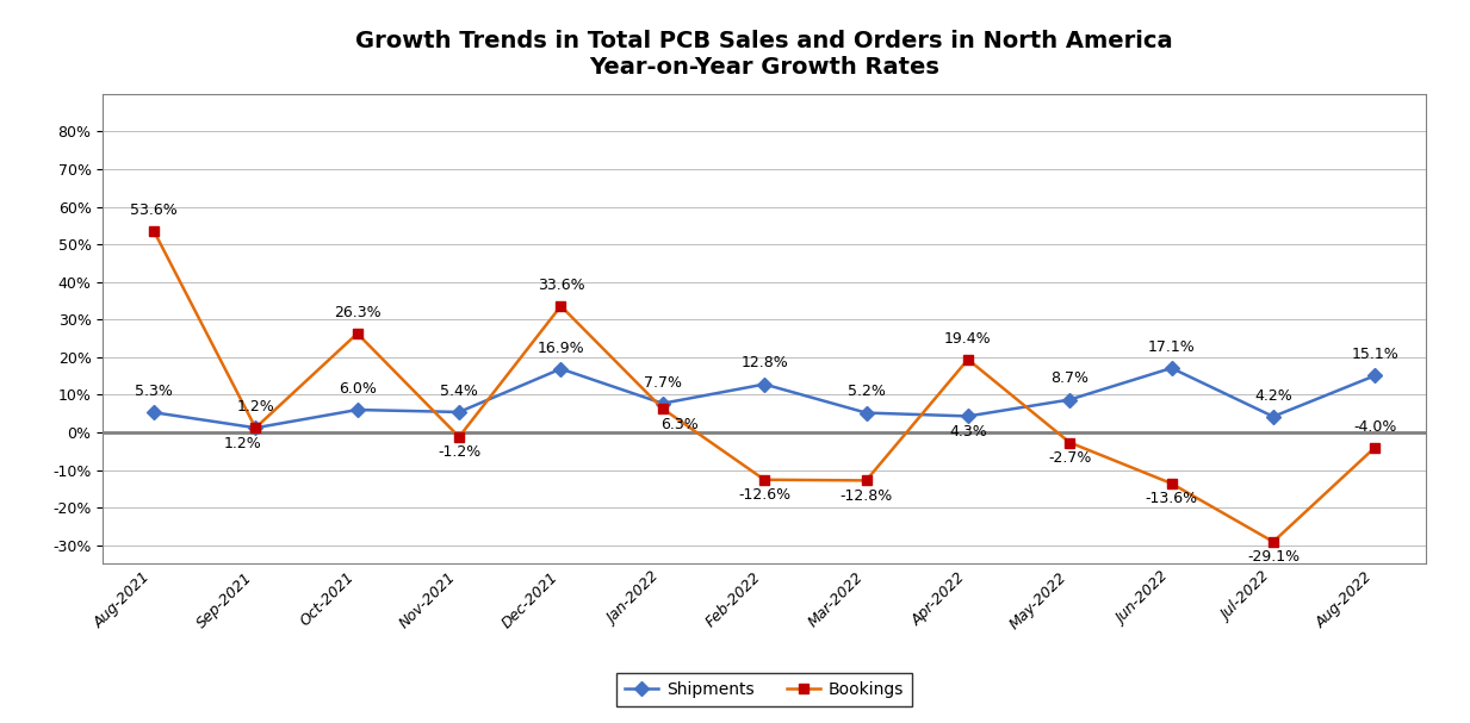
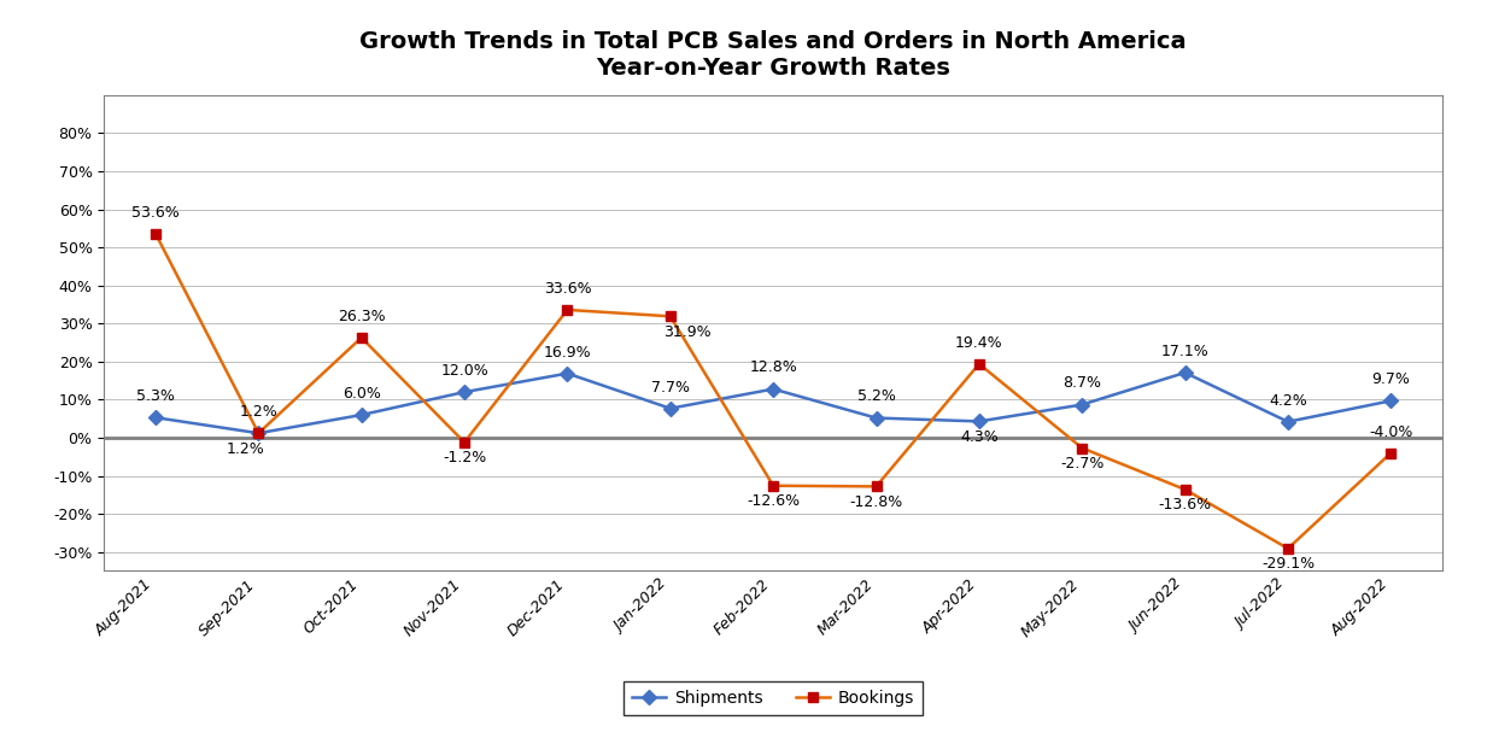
Shipments/Nov-2021: 5.4% -> 12.0%
Bookings/Jan-2022: 6.3% -> 31.9%
Shipments/Aug-2022: 15.1% -> 9.7%
